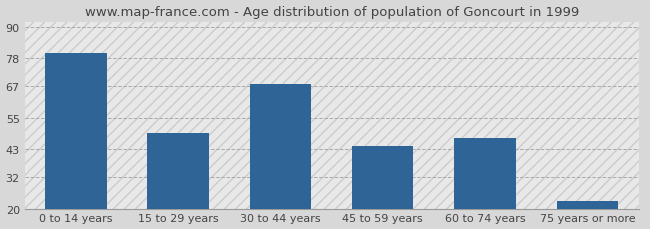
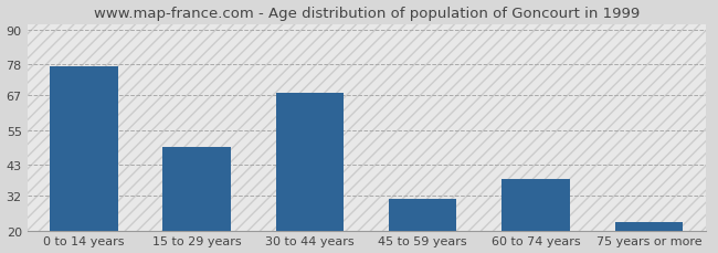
0 to 14 years: 80 -> 77
45 to 59 years: 44 -> 31
60 to 74 years: 47 -> 38
